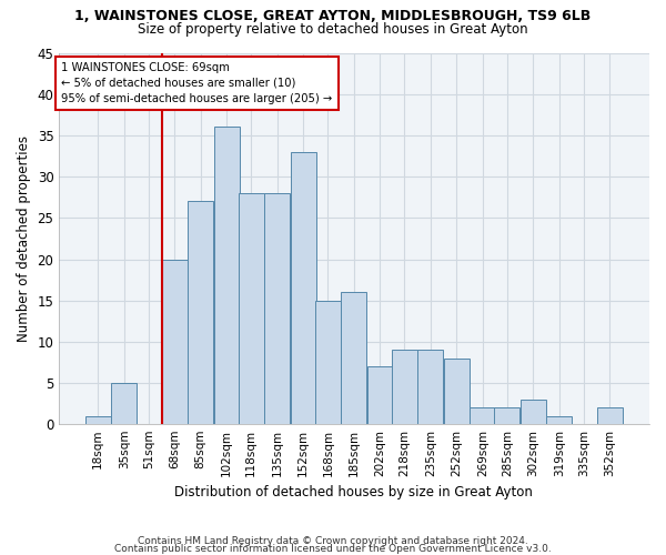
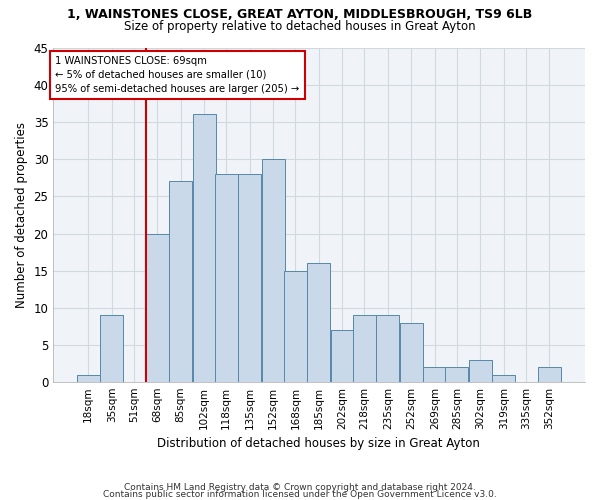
35sqm: 5 -> 9
152sqm: 33 -> 30
